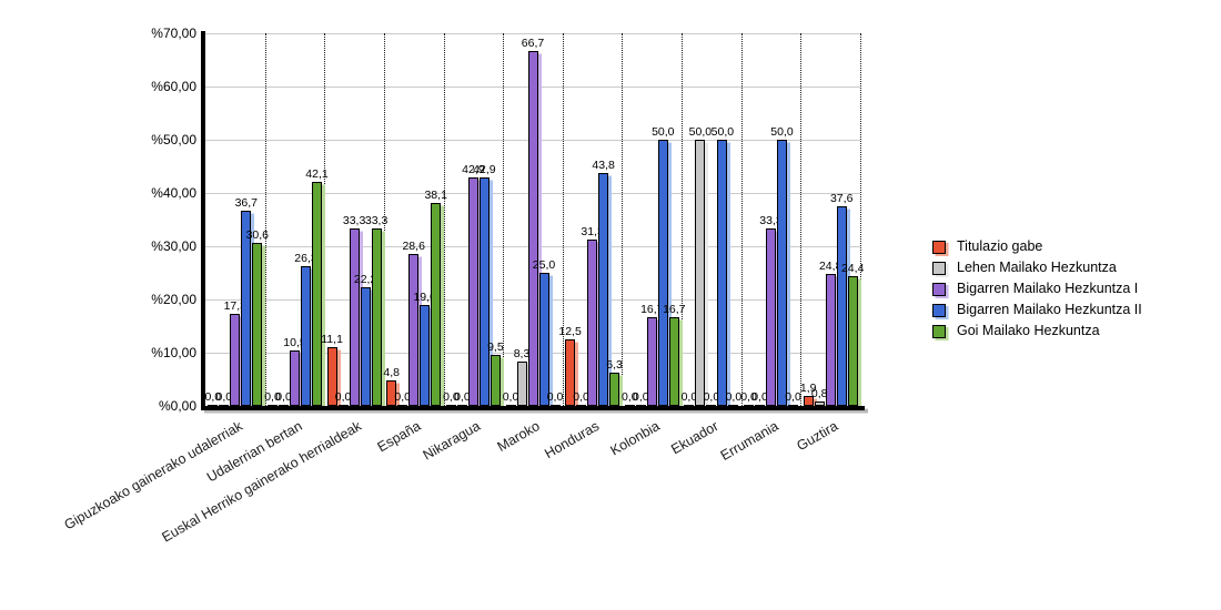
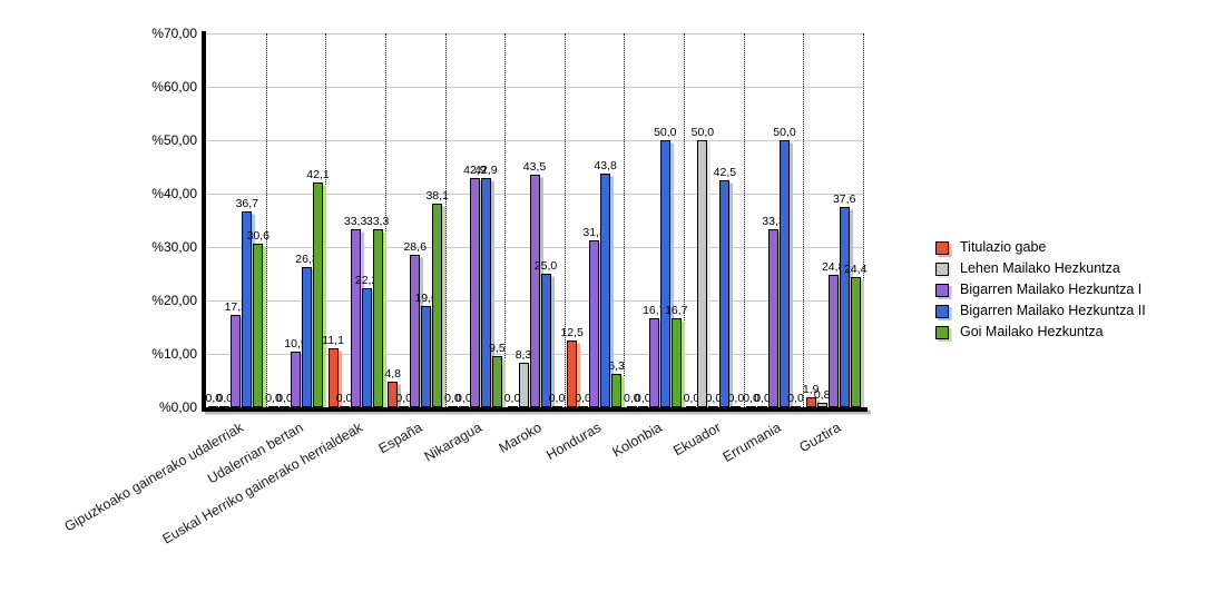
Bigarren Mailako Hezkuntza I/Maroko: 66,7 -> 43,5
Bigarren Mailako Hezkuntza II/Ekuador: 50,0 -> 42,5
